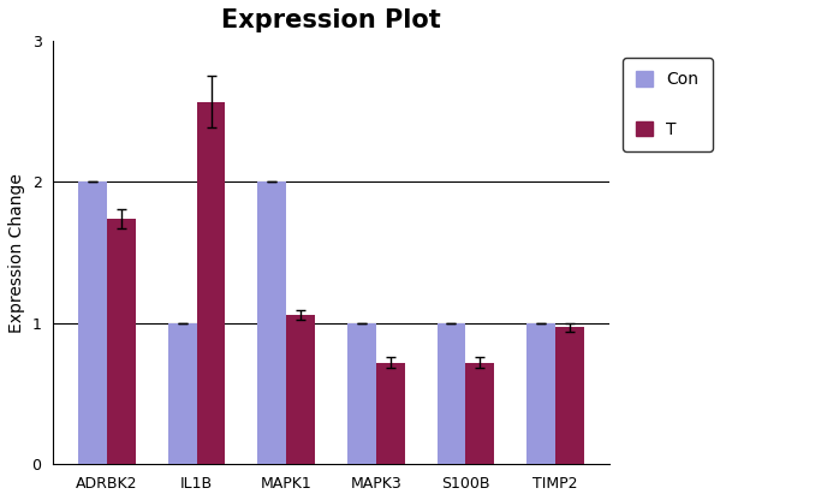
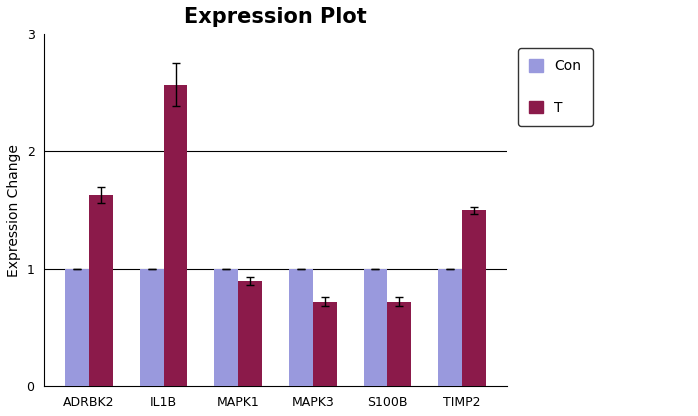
Con/ADRBK2: 2 -> 1
T/ADRBK2: 1.74 -> 1.63
Con/MAPK1: 2 -> 1
T/MAPK1: 1.06 -> 0.90
T/TIMP2: 0.97 -> 1.50
